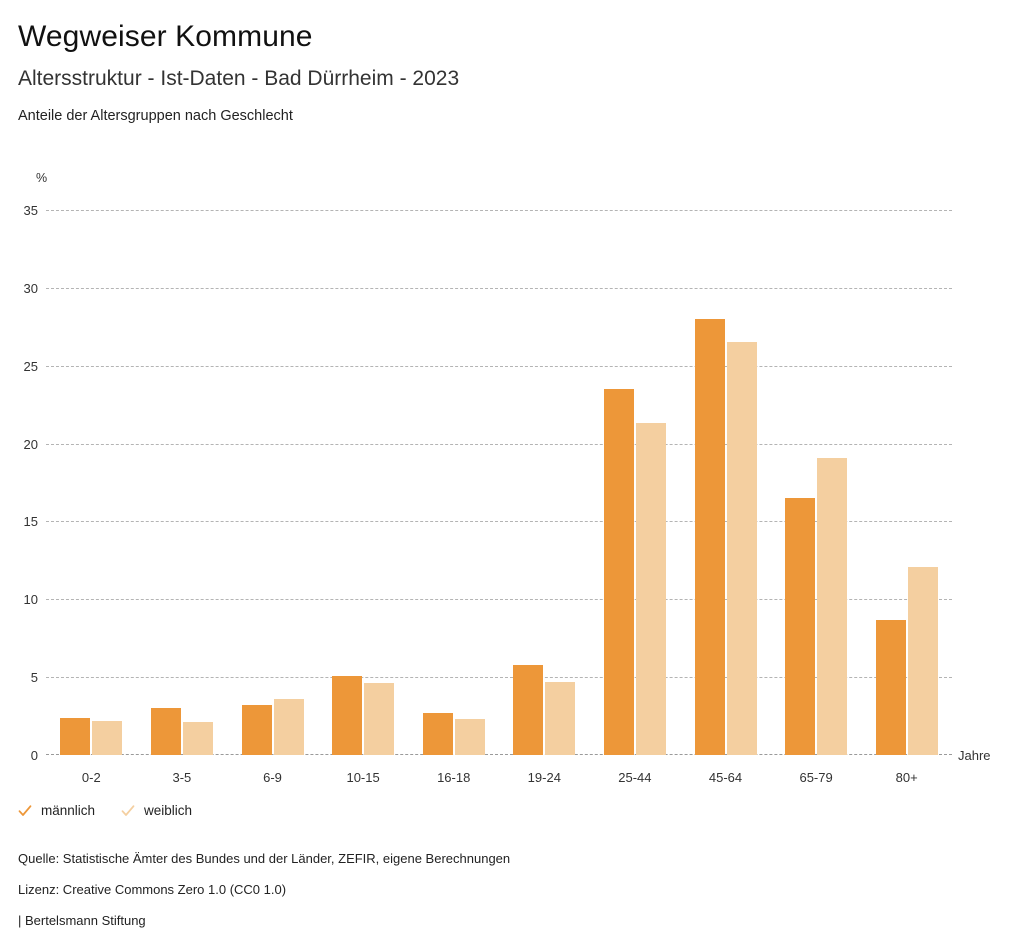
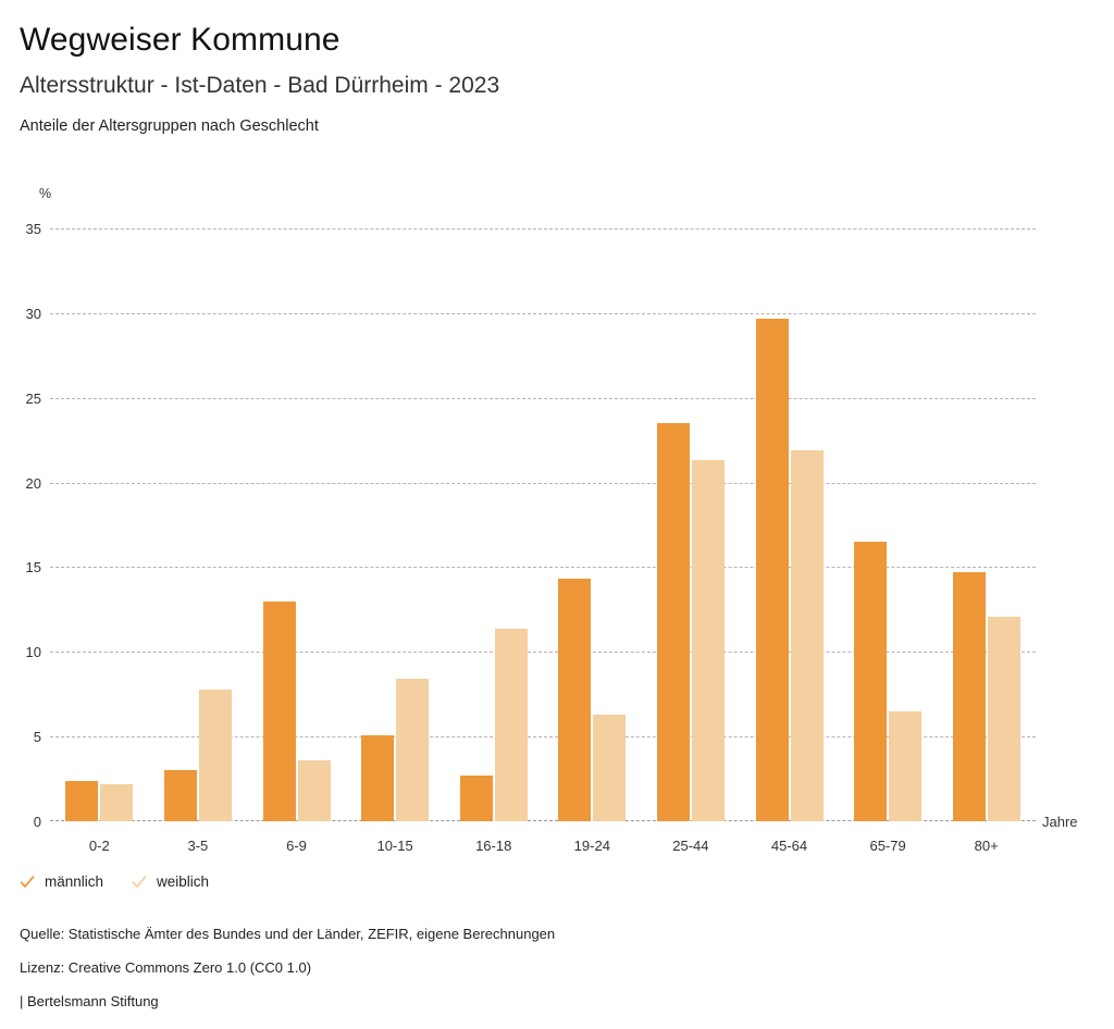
weiblich/3-5: 2.1 -> 7.8
männlich/6-9: 3.2 -> 13.0
weiblich/10-15: 4.6 -> 8.4
weiblich/16-18: 2.3 -> 11.4
männlich/19-24: 5.8 -> 14.3
weiblich/19-24: 4.7 -> 6.3
männlich/45-64: 28.0 -> 29.7
weiblich/45-64: 26.5 -> 21.9
weiblich/65-79: 19.1 -> 6.5
männlich/80+: 8.7 -> 14.7
